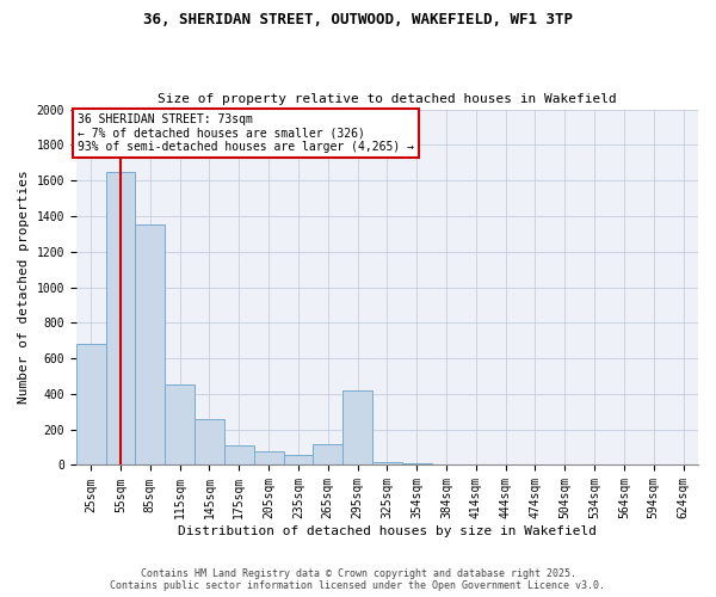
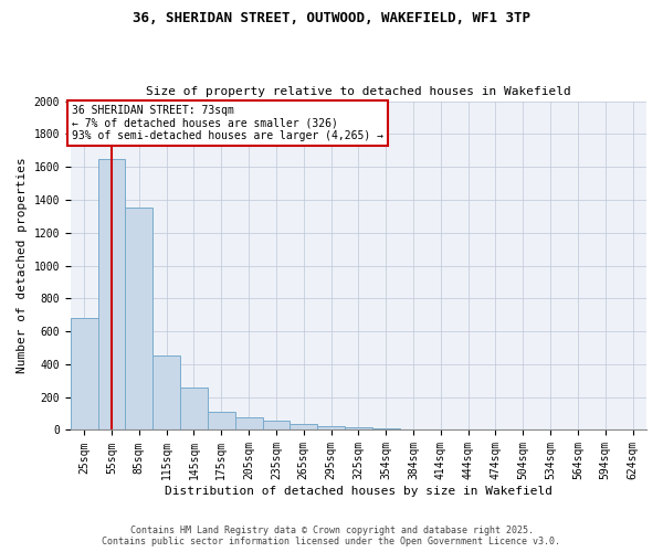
265sqm: 120 -> 40
295sqm: 420 -> 20
